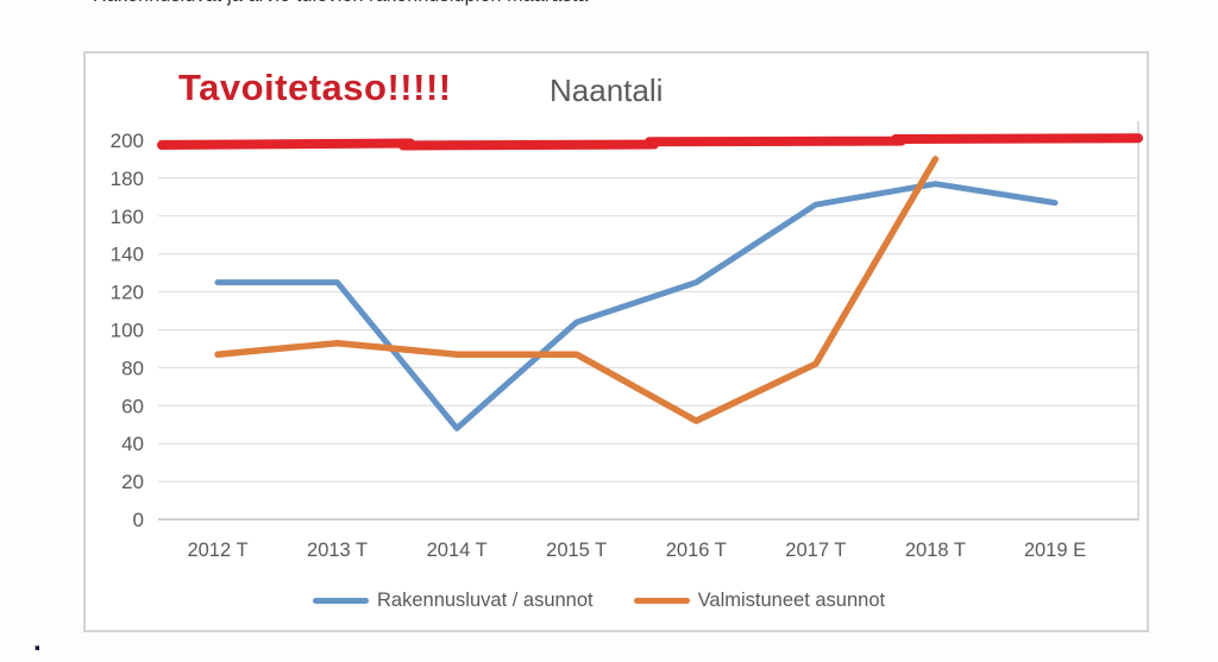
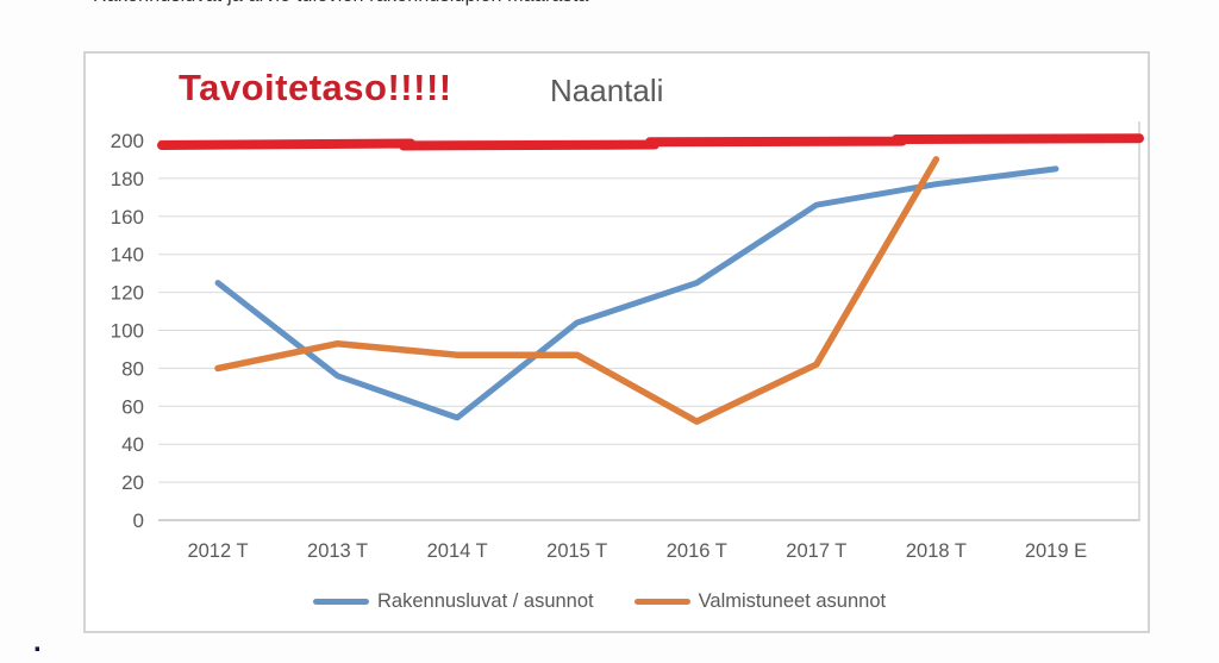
Valmistuneet asunnot/2012 T: 87 -> 80
Rakennusluvat / asunnot/2013 T: 125 -> 76
Rakennusluvat / asunnot/2014 T: 48 -> 54
Rakennusluvat / asunnot/2019 E: 167 -> 185
